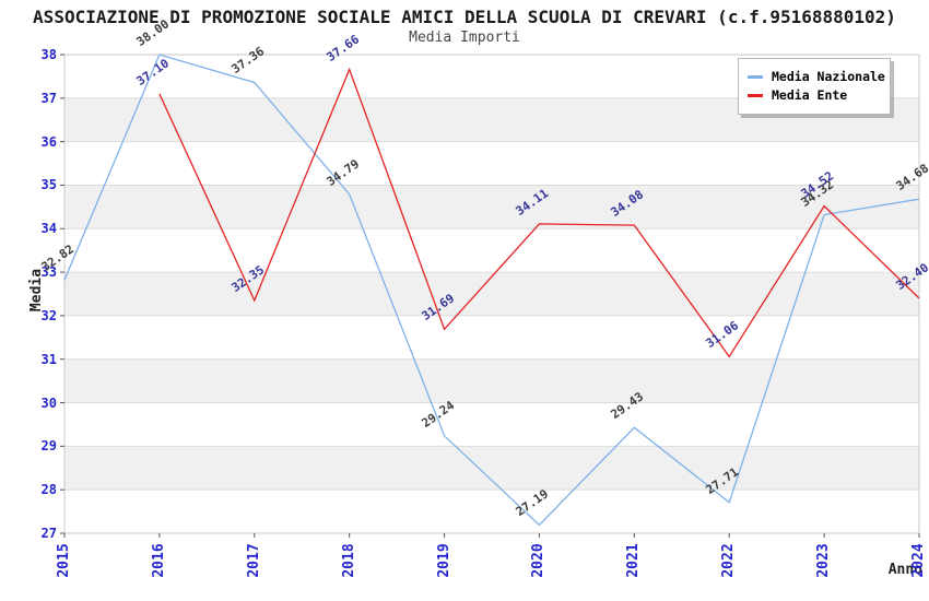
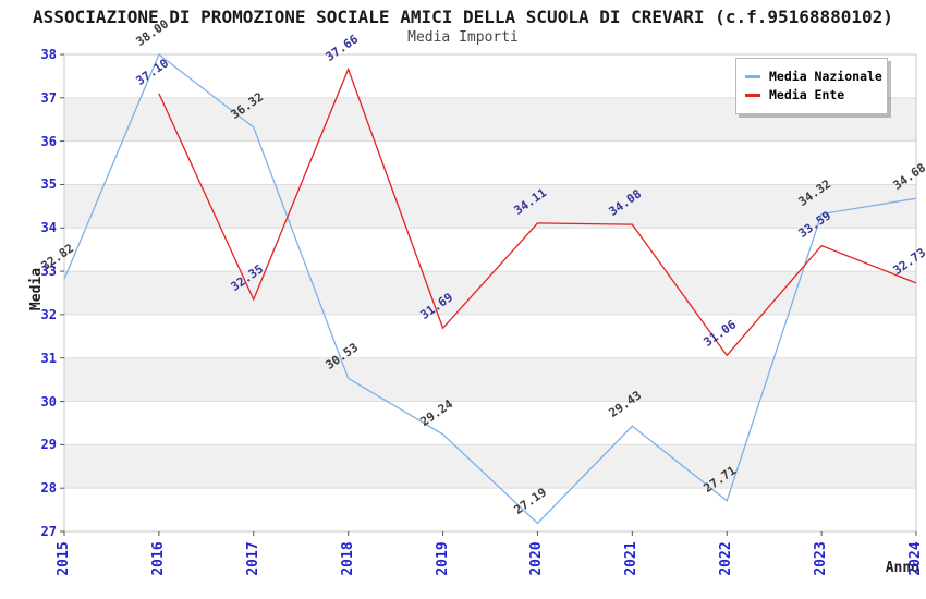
Media Nazionale/2017: 37.36 -> 36.32
Media Nazionale/2018: 34.79 -> 30.53
Media Ente/2023: 34.52 -> 33.59
Media Ente/2024: 32.40 -> 32.73
